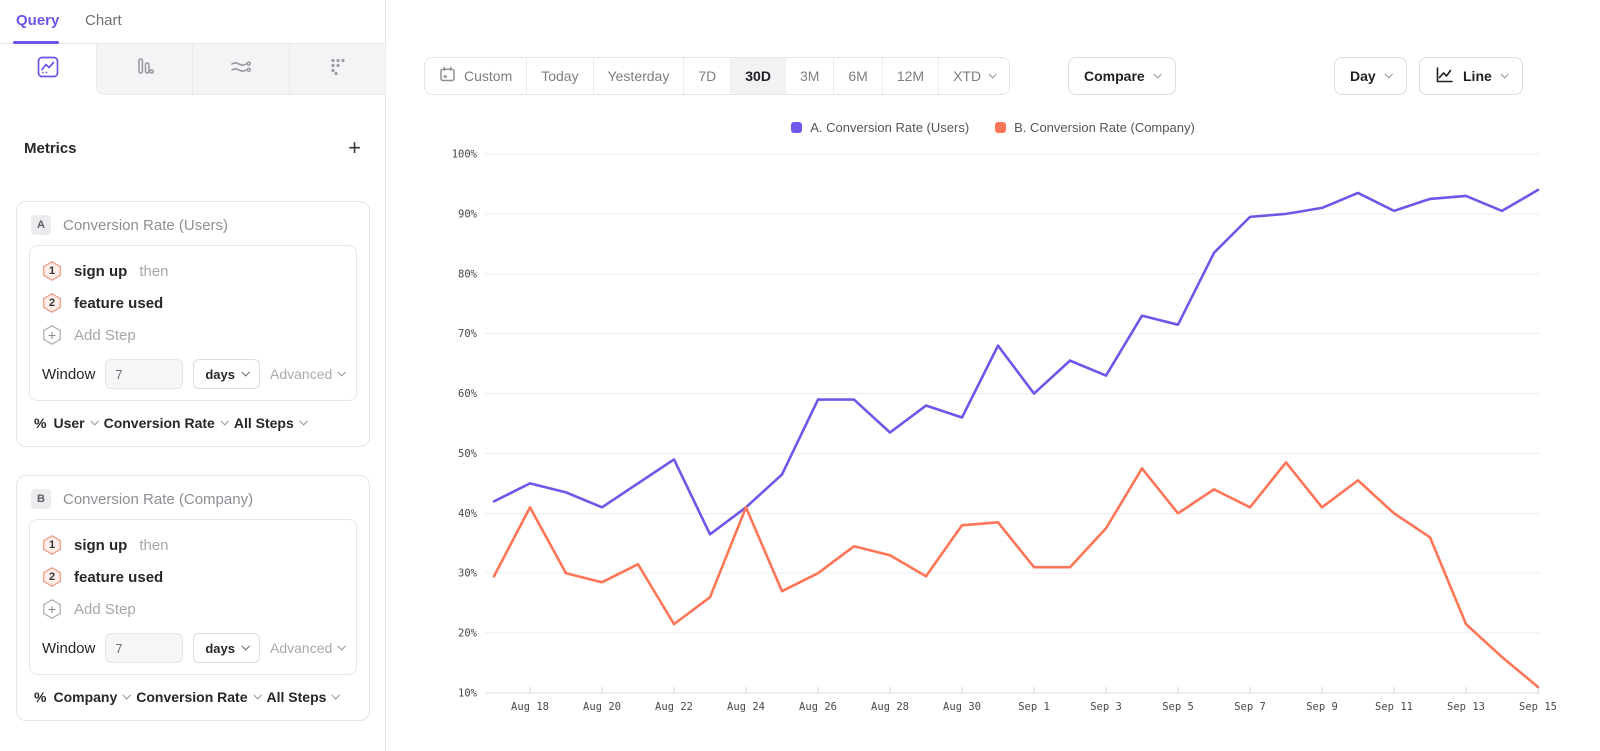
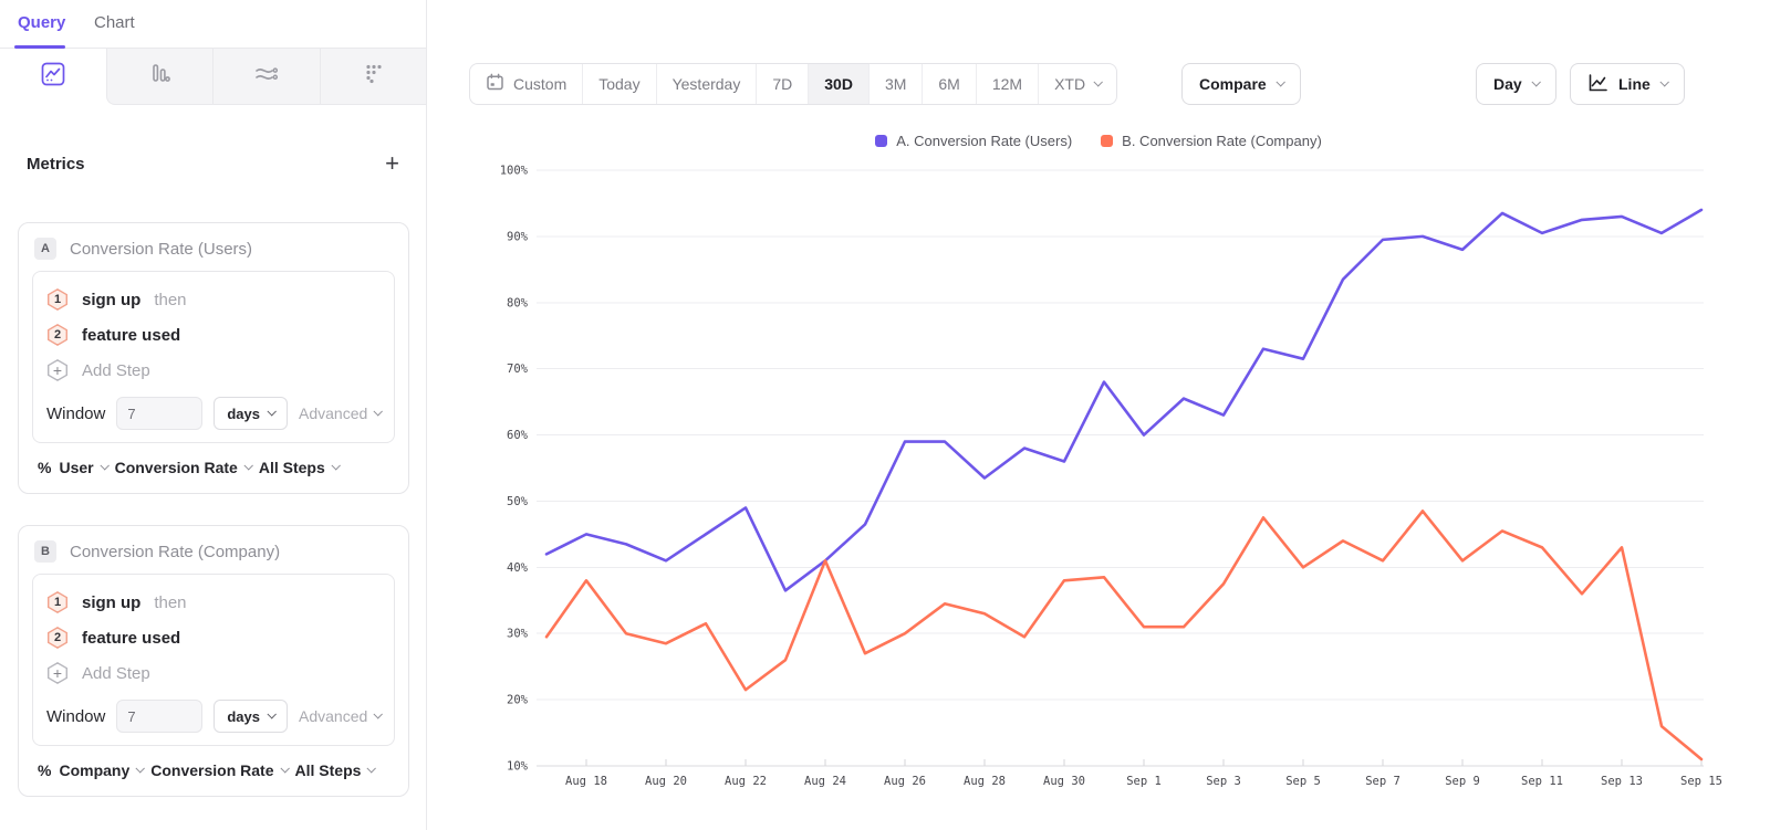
B. Conversion Rate (Company)/Aug 18: 41% -> 38%
A. Conversion Rate (Users)/Sep 9: 91% -> 88%
B. Conversion Rate (Company)/Sep 11: 40% -> 43%
B. Conversion Rate (Company)/Sep 13: 22% -> 43%
